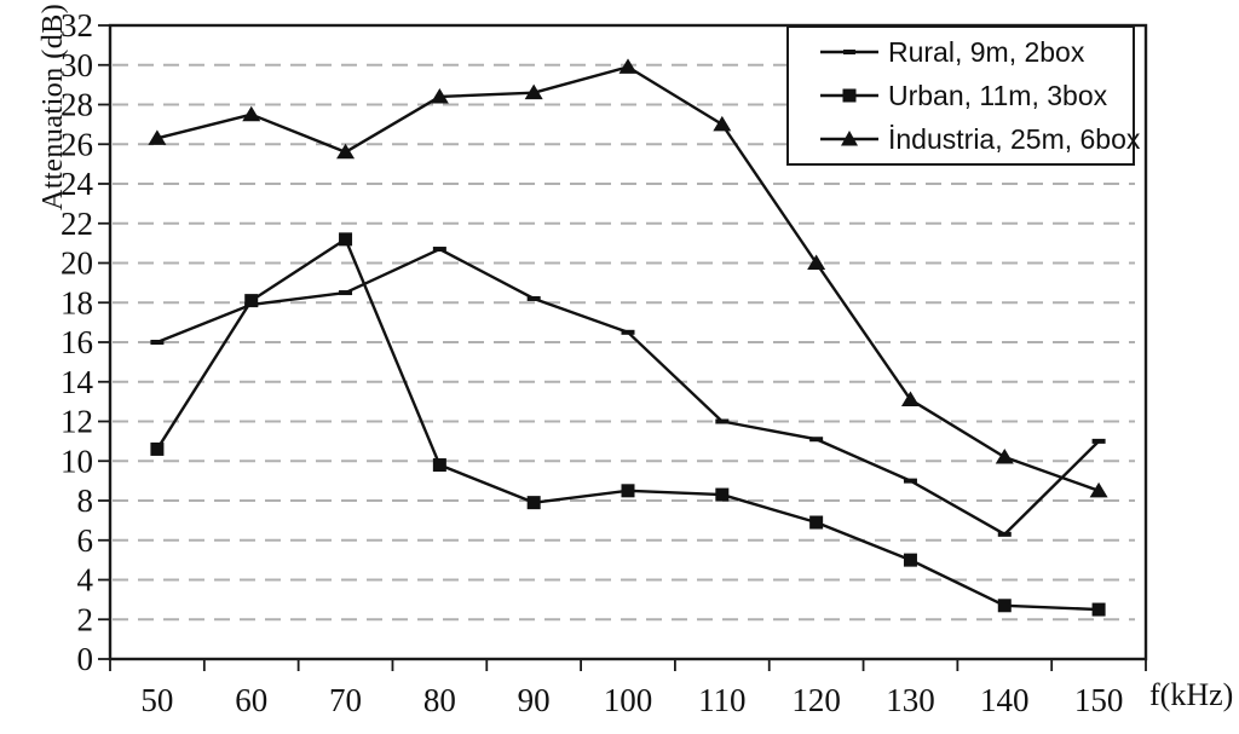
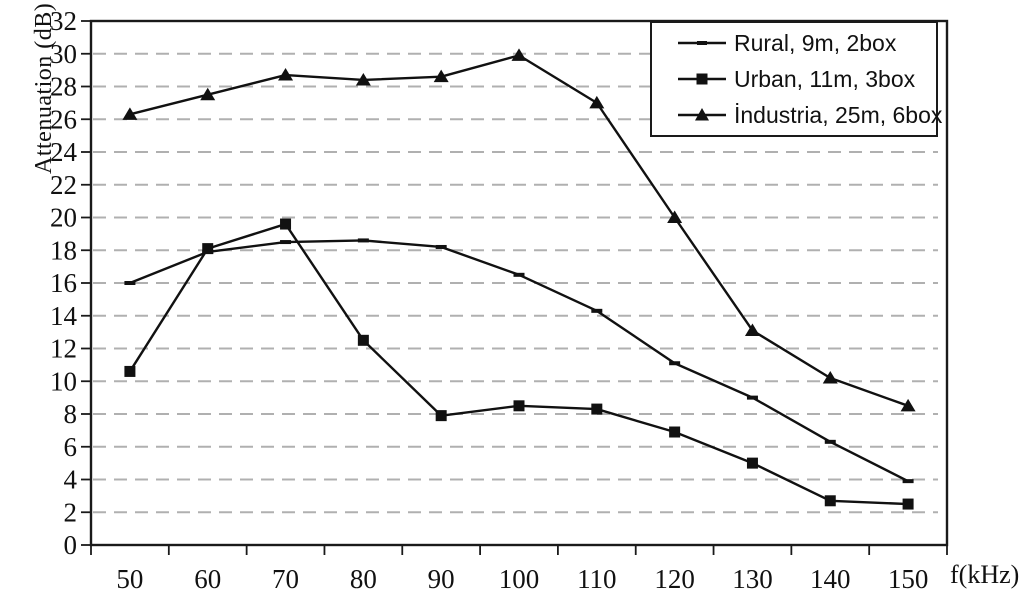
Urban, 11m, 3box/70: 21.2 -> 19.6
İndustria, 25m, 6box/70: 25.6 -> 28.7
Rural, 9m, 2box/80: 20.7 -> 18.6
Urban, 11m, 3box/80: 9.8 -> 12.5
Rural, 9m, 2box/110: 12.0 -> 14.3
Rural, 9m, 2box/150: 11.0 -> 3.9
